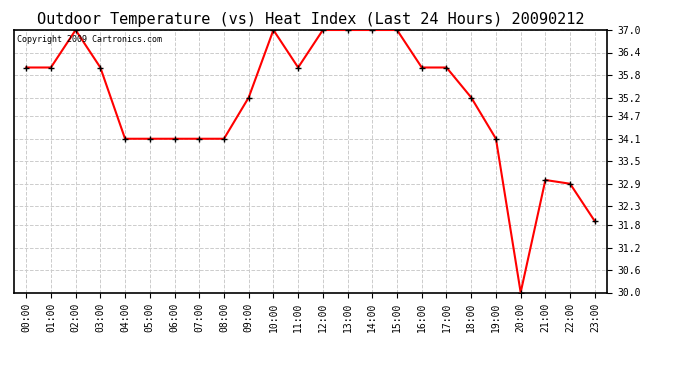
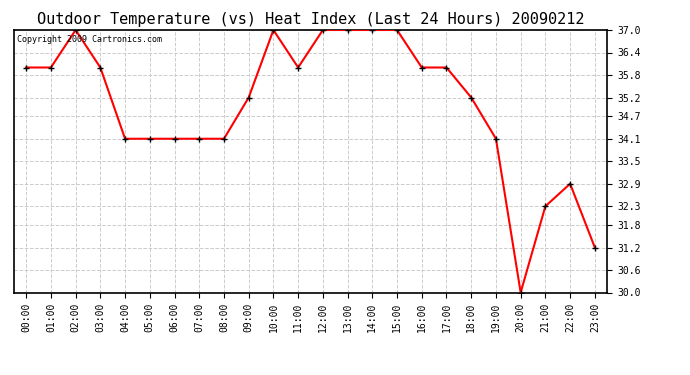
21:00: 33.0 -> 32.3
23:00: 31.9 -> 31.2
